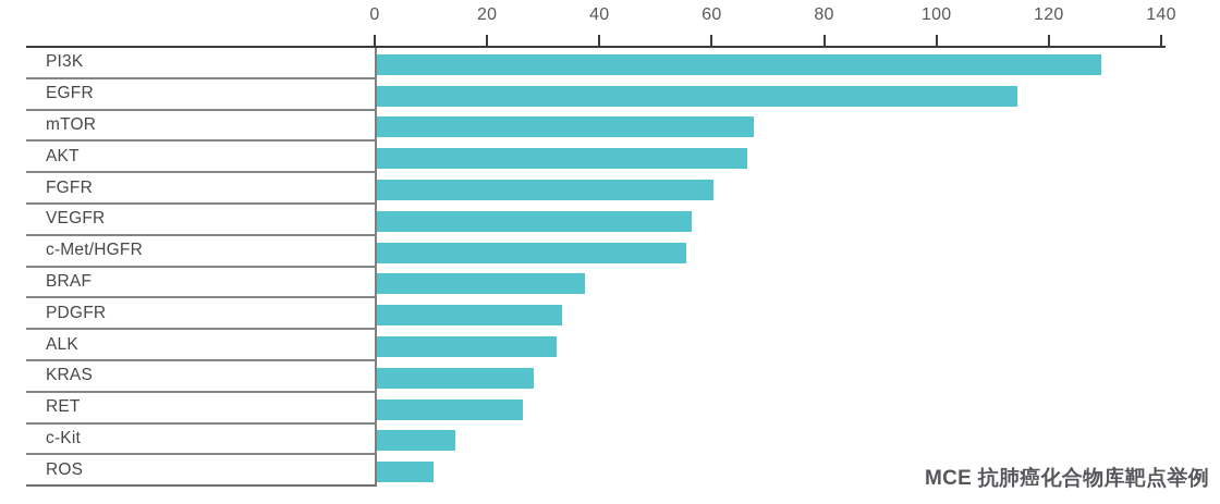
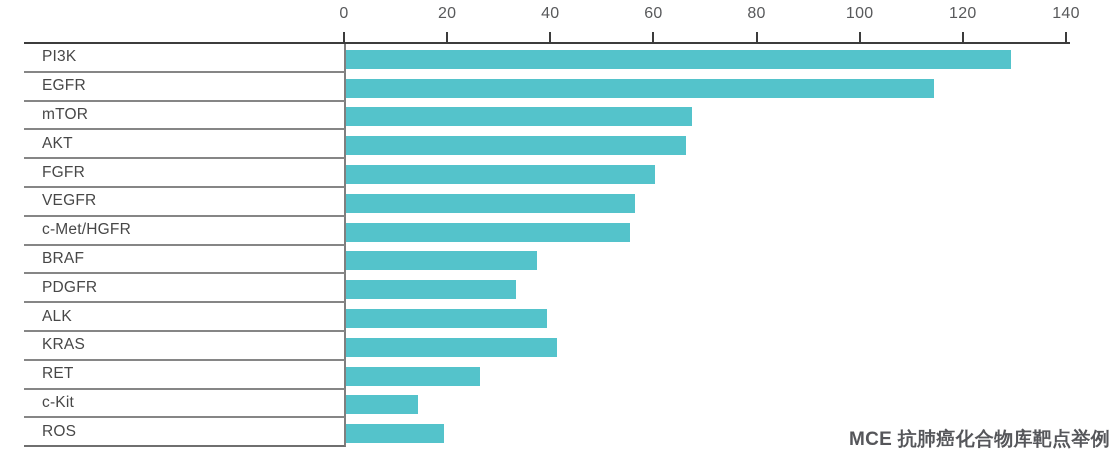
ALK: 32 -> 39
KRAS: 28 -> 41
ROS: 10 -> 19
